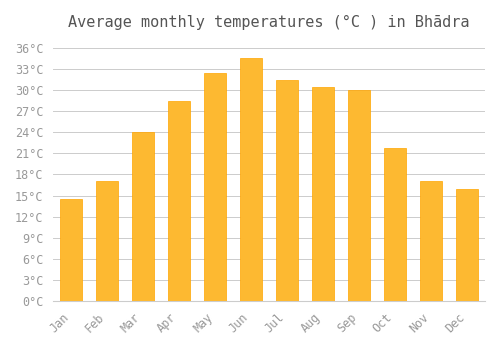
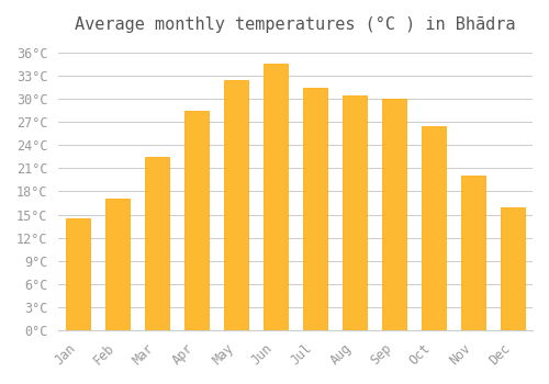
Mar: 24.0°C -> 22.5°C
Oct: 21.8°C -> 26.5°C
Nov: 17.0°C -> 20.0°C
